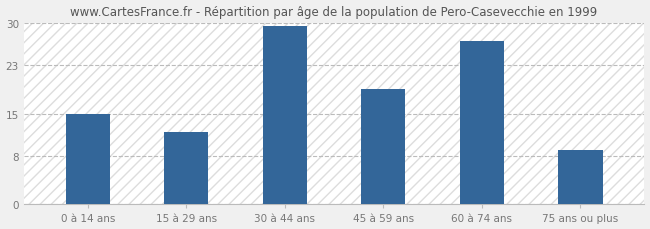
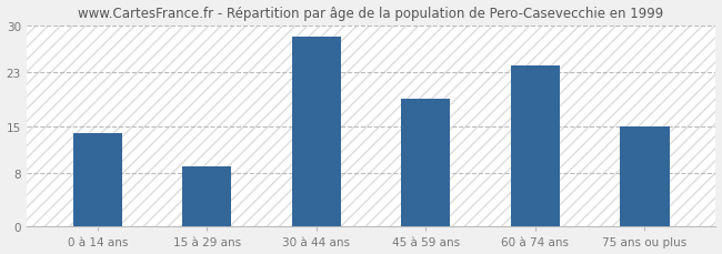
0 à 14 ans: 15.0 -> 14.0
15 à 29 ans: 12.0 -> 9.0
30 à 44 ans: 29.5 -> 28.4
60 à 74 ans: 27.0 -> 24.0
75 ans ou plus: 9.0 -> 15.0
